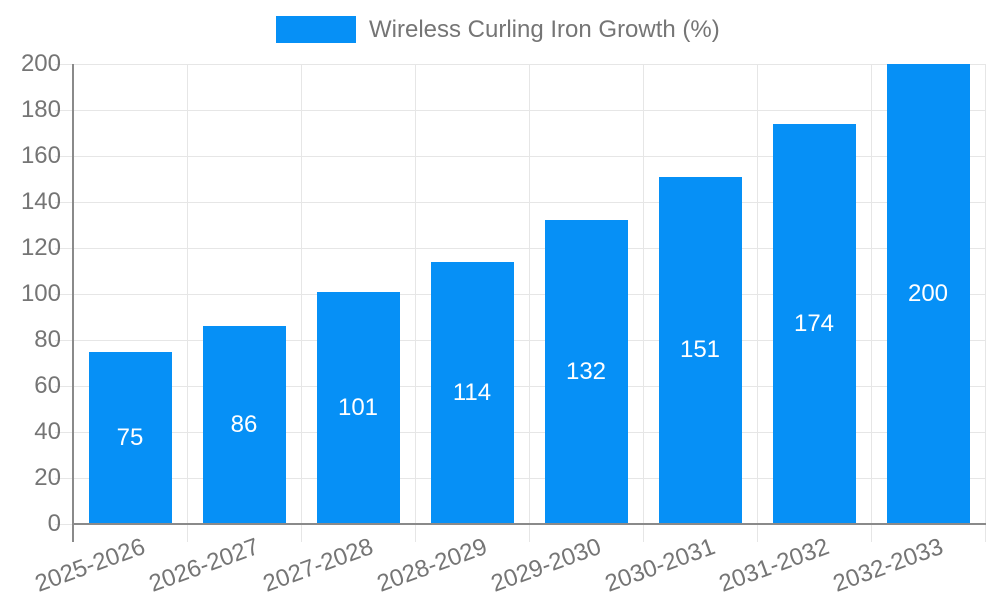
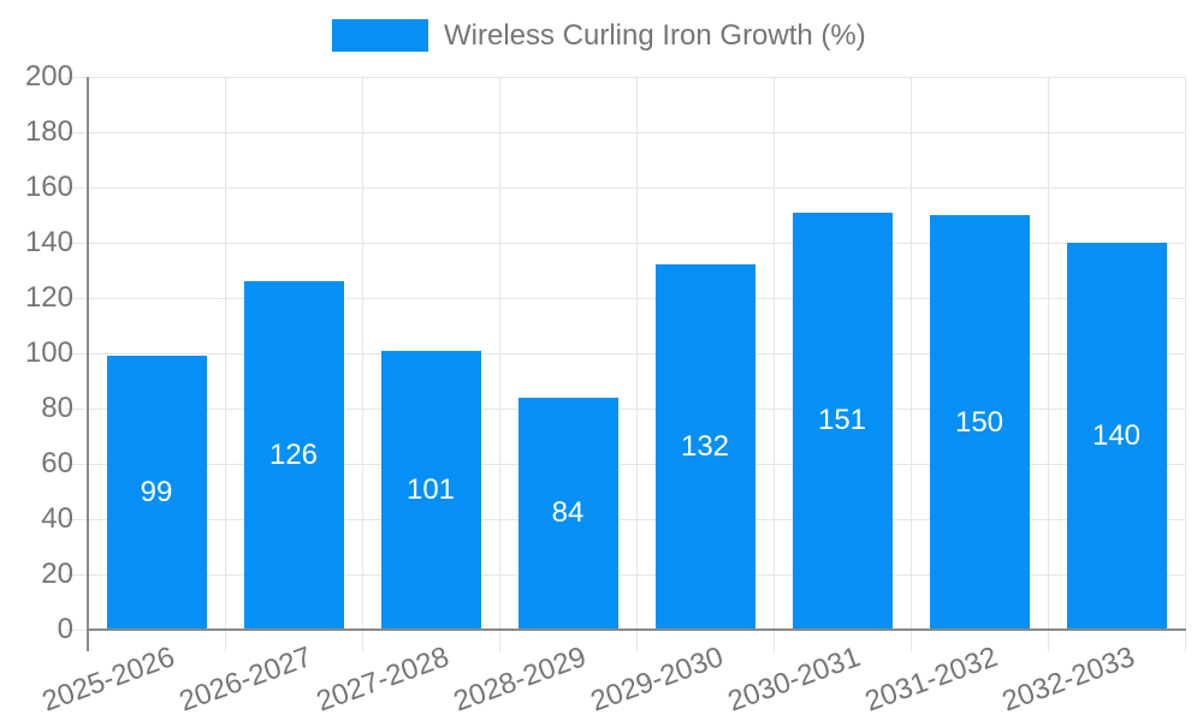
2025-2026: 75 -> 99
2026-2027: 86 -> 126
2028-2029: 114 -> 84
2031-2032: 174 -> 150
2032-2033: 200 -> 140
